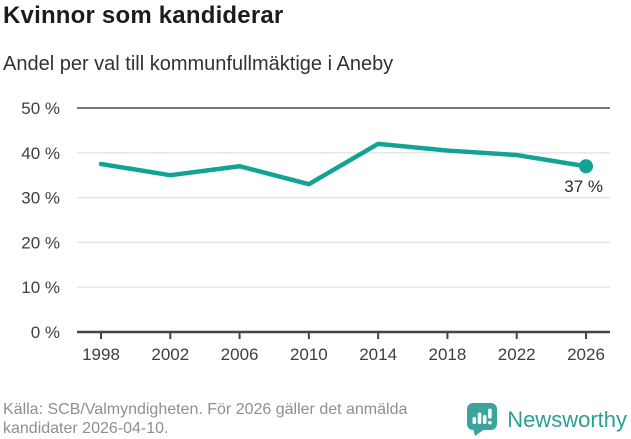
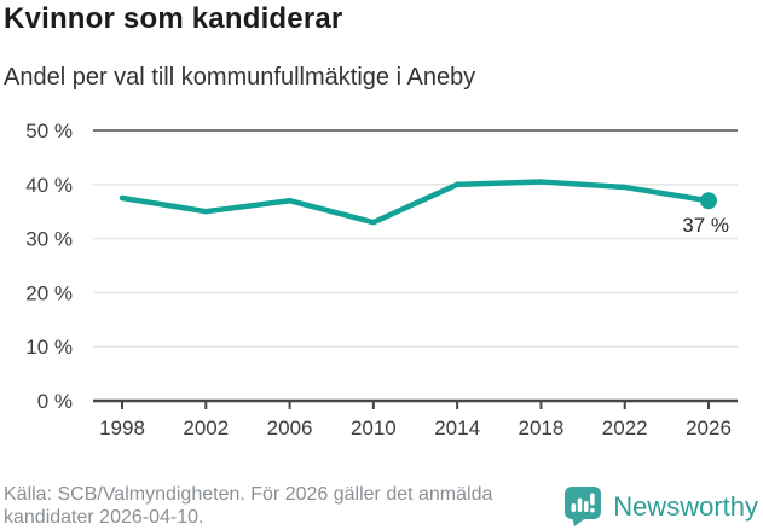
2014: 42% -> 40%
